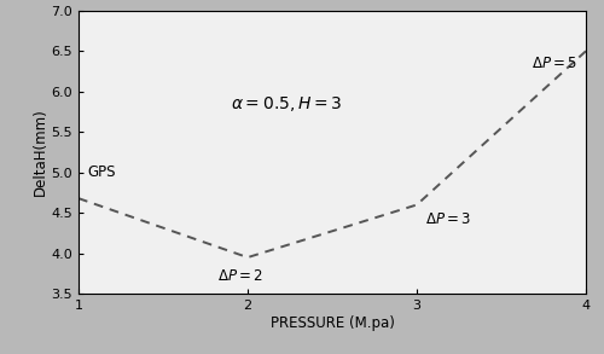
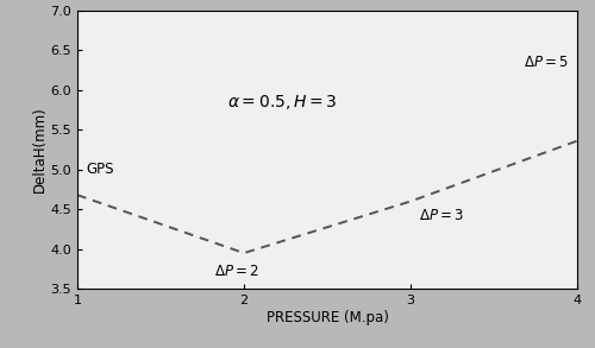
4: 6.50 -> 5.36
